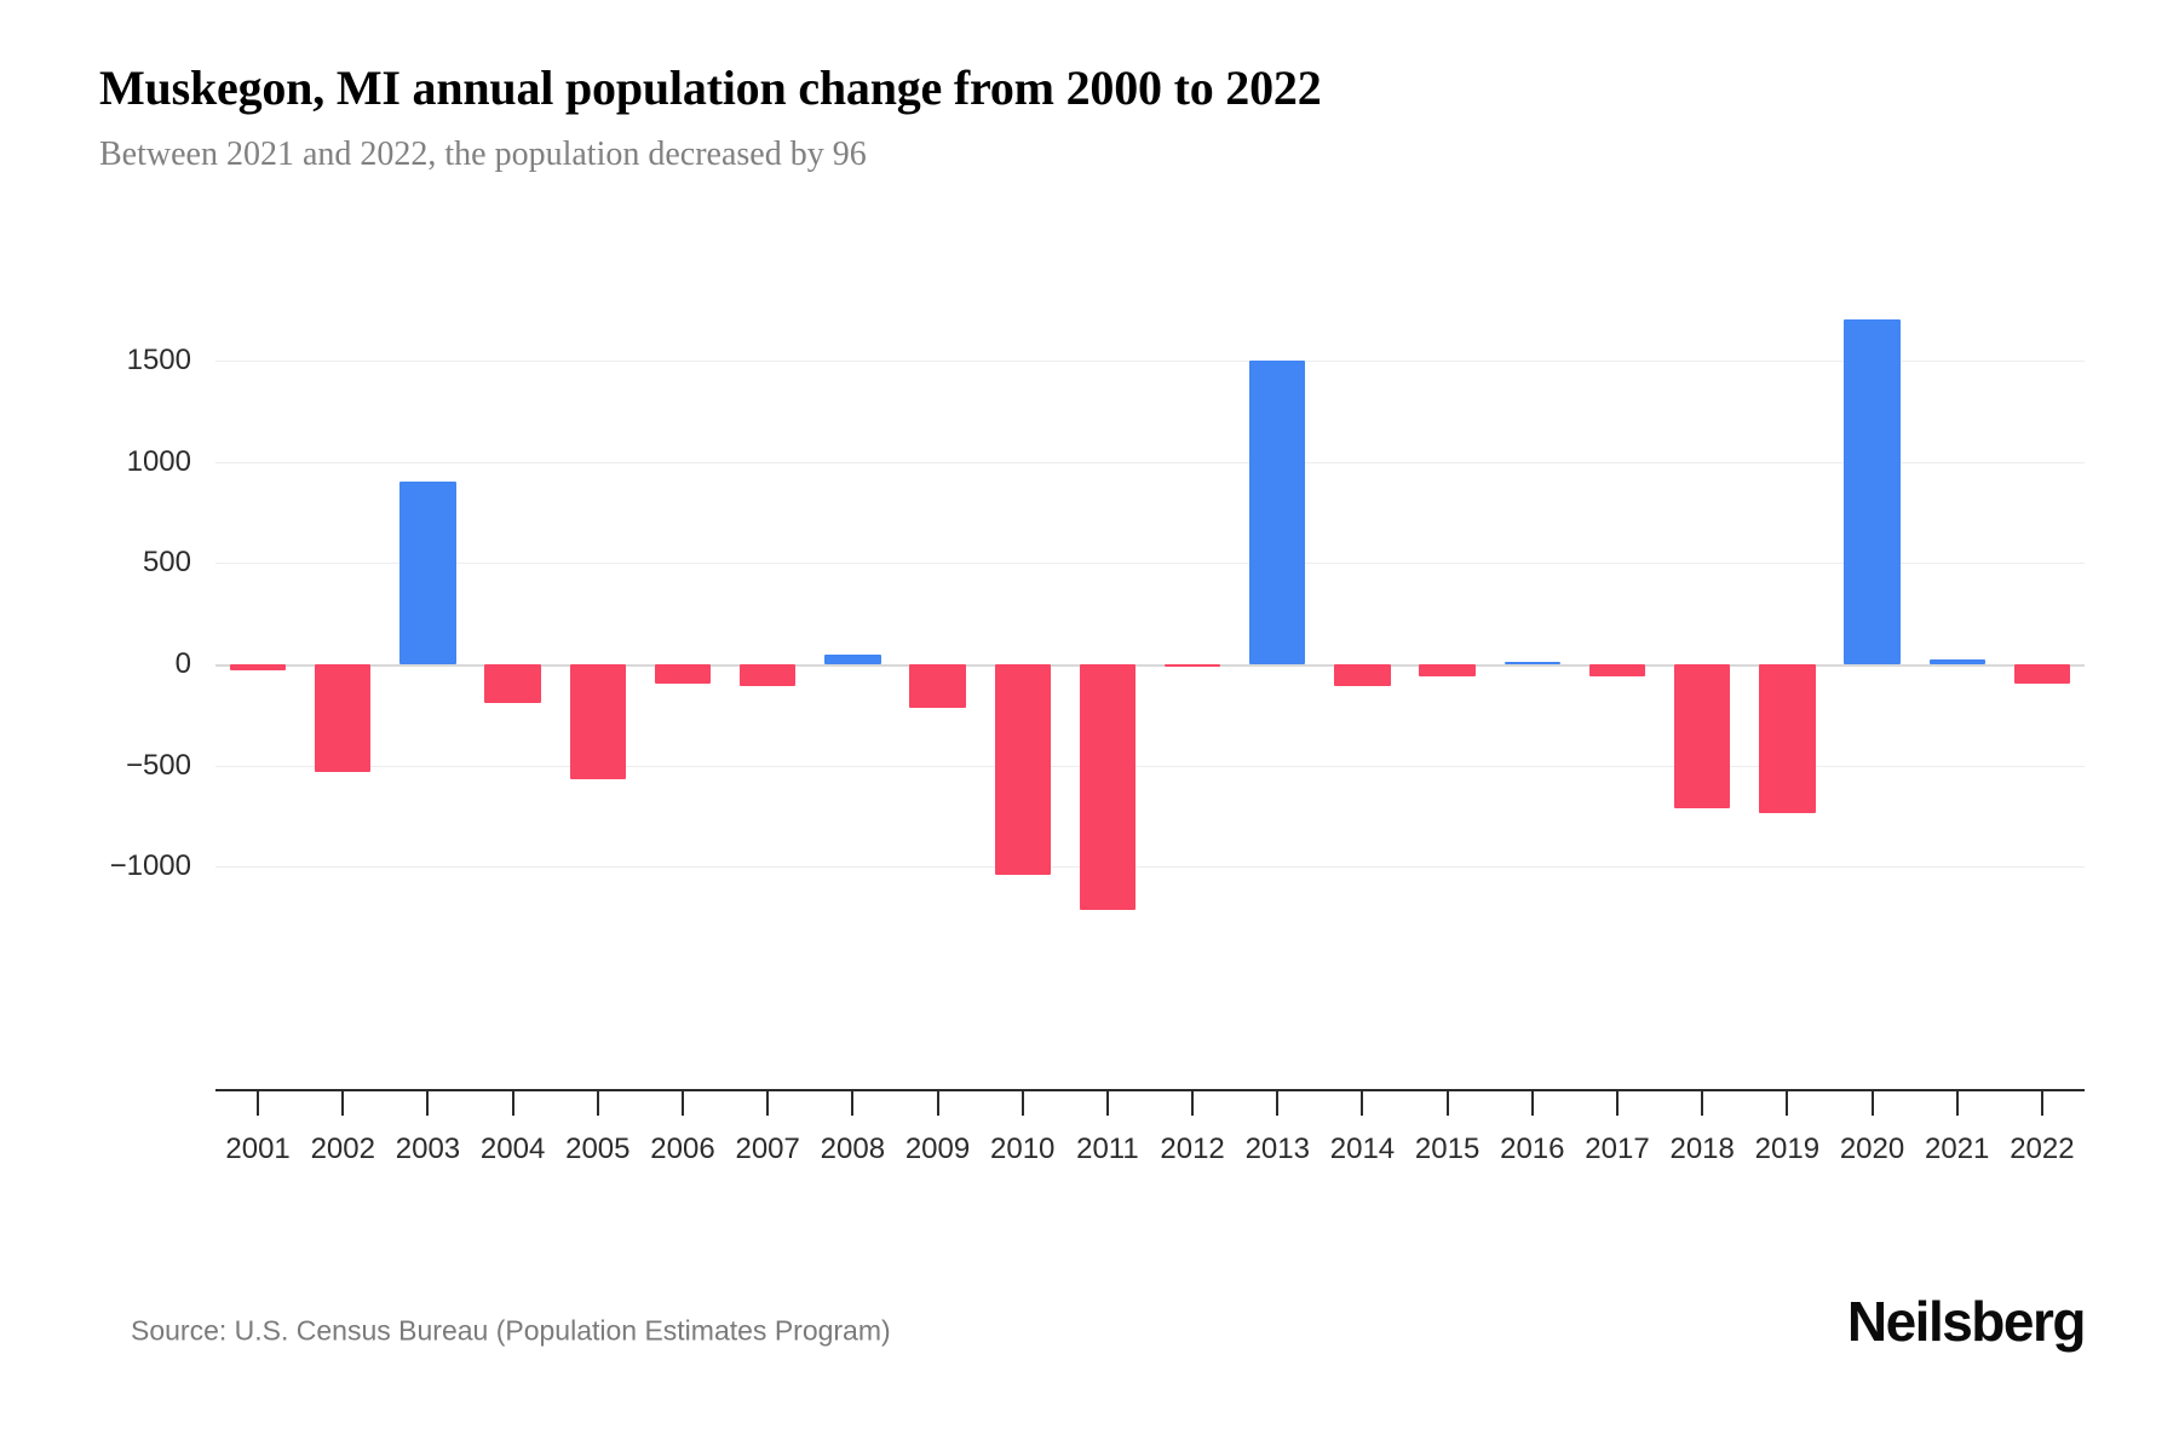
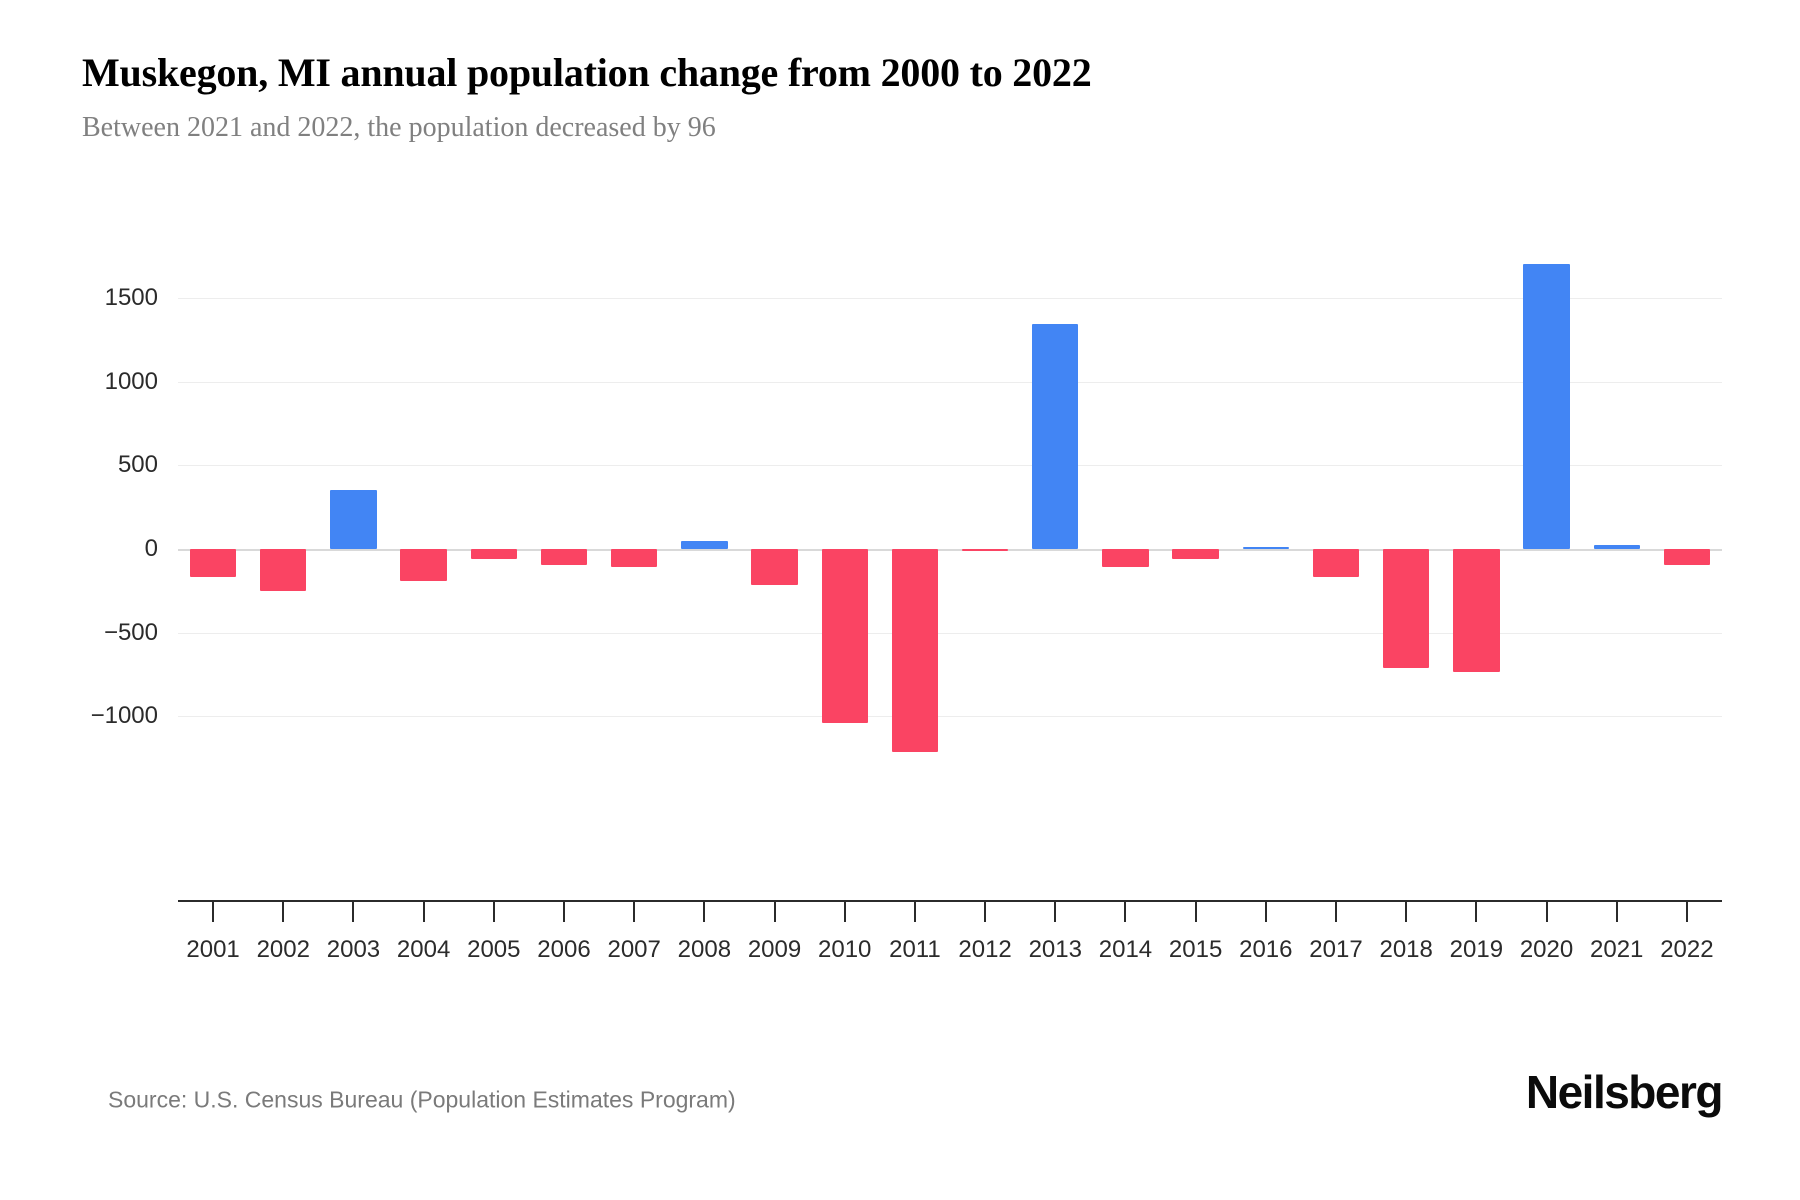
2001: -30 -> -170
2002: -530 -> -250
2003: 900 -> 360
2005: -570 -> -60
2013: 1500 -> 1340
2017: -60 -> -160
